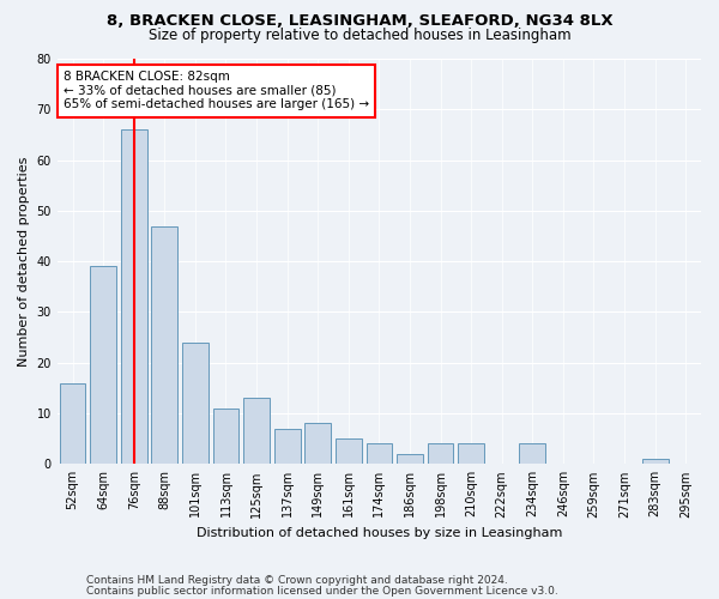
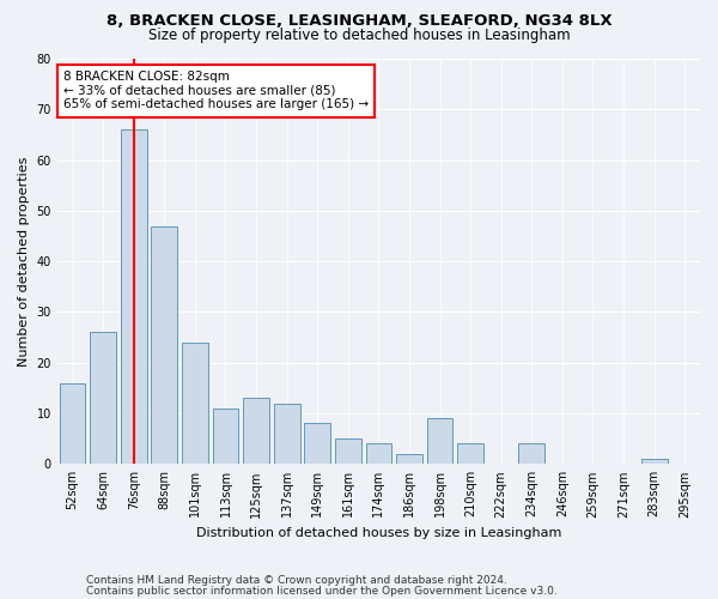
64sqm: 39 -> 26
137sqm: 7 -> 12
198sqm: 4 -> 9
